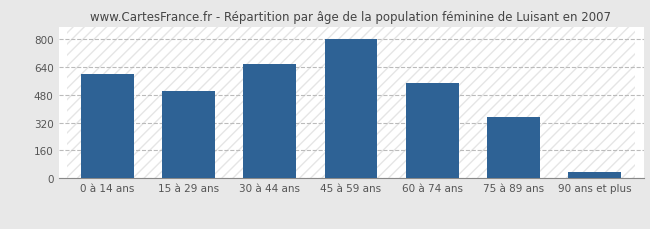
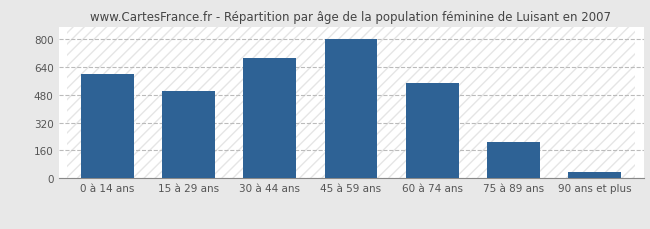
30 à 44 ans: 660 -> 690
75 à 89 ans: 350 -> 210
